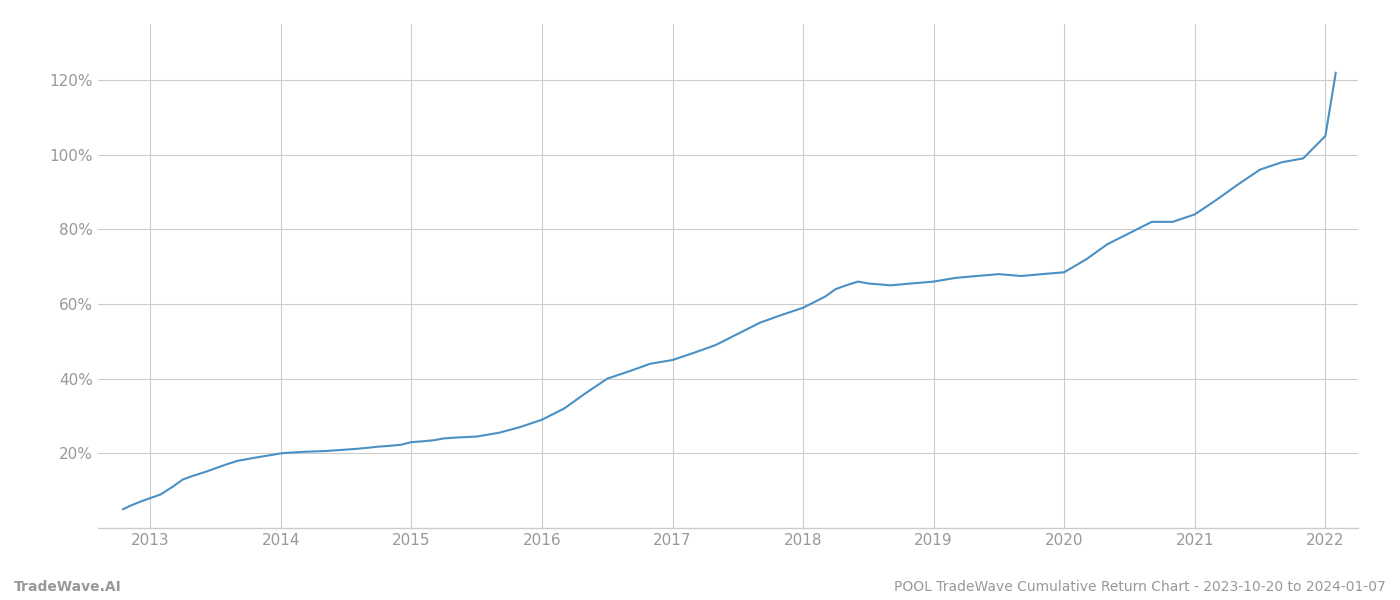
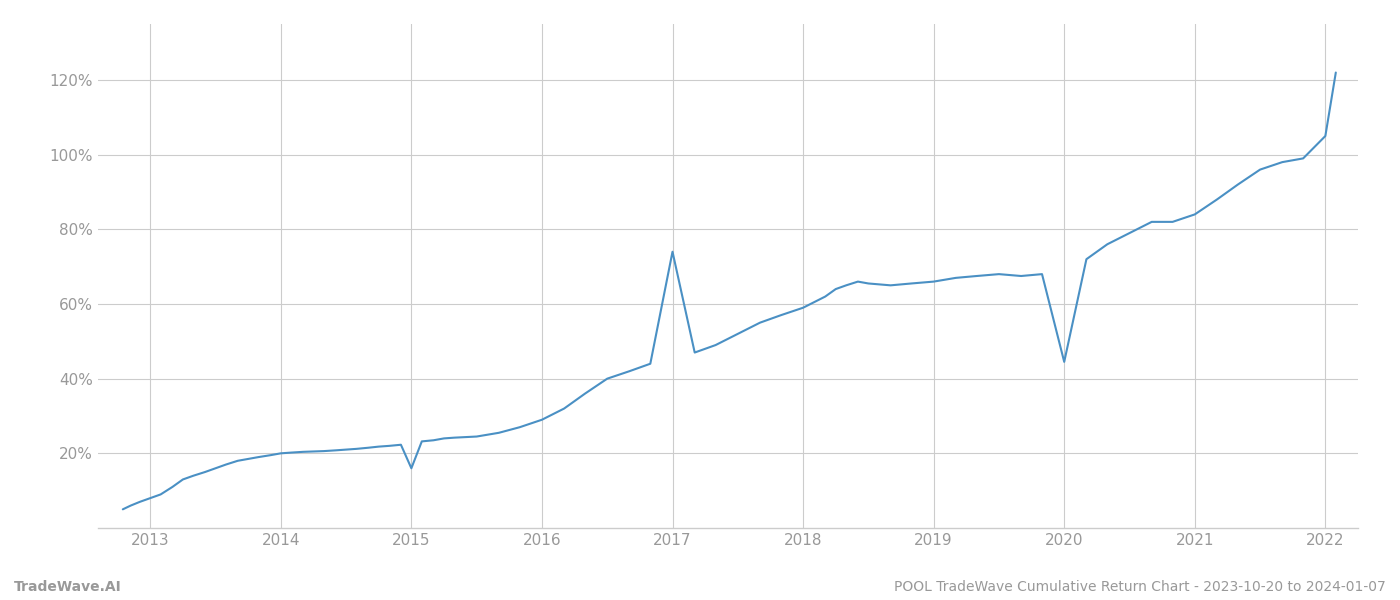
2015: 23.0% -> 16.0%
2017: 45.0% -> 74.0%
2020: 68.5% -> 44.5%
